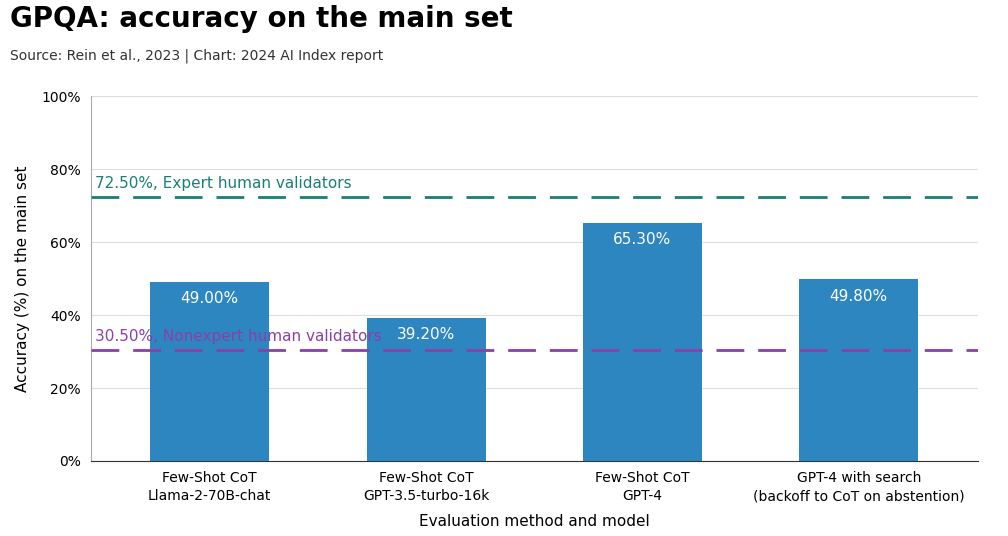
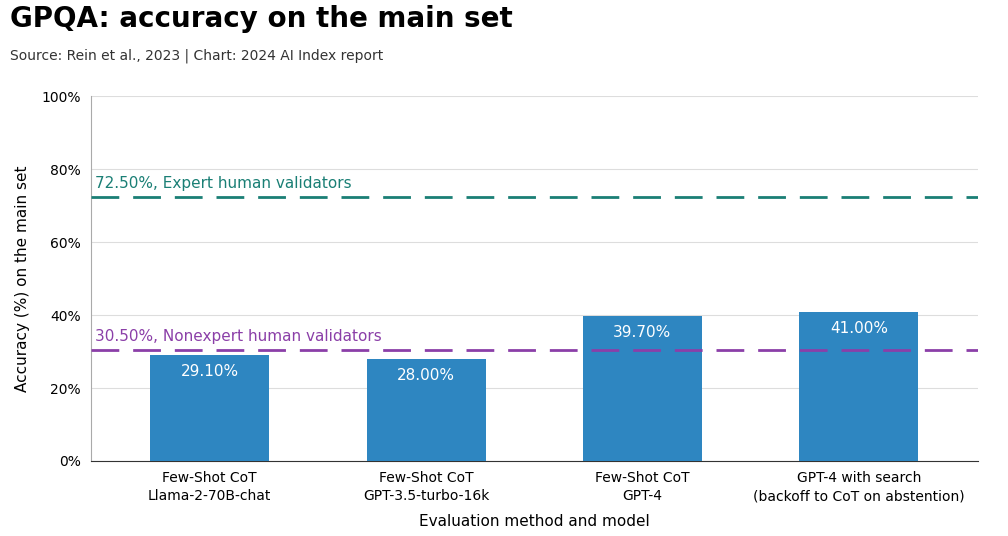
Few-Shot CoT Llama-2-70B-chat: 49.00% -> 29.10%
Few-Shot CoT GPT-3.5-turbo-16k: 39.20% -> 28.00%
Few-Shot CoT GPT-4: 65.30% -> 39.70%
GPT-4 with search (backoff to CoT on abstention): 49.80% -> 41.00%
